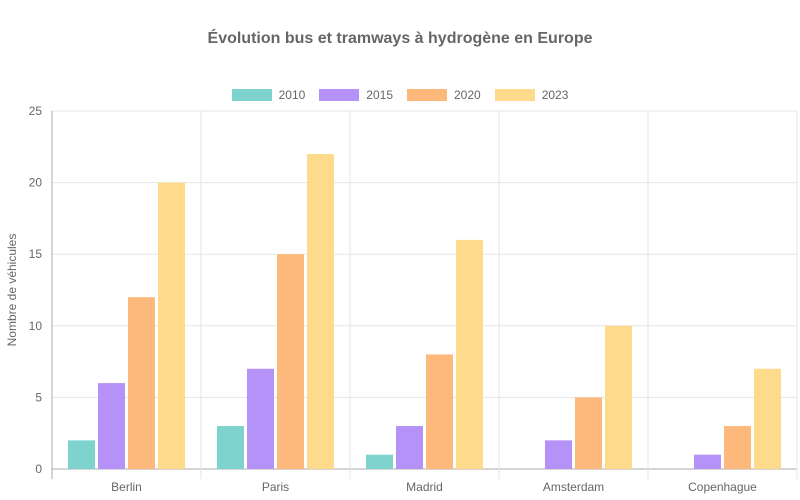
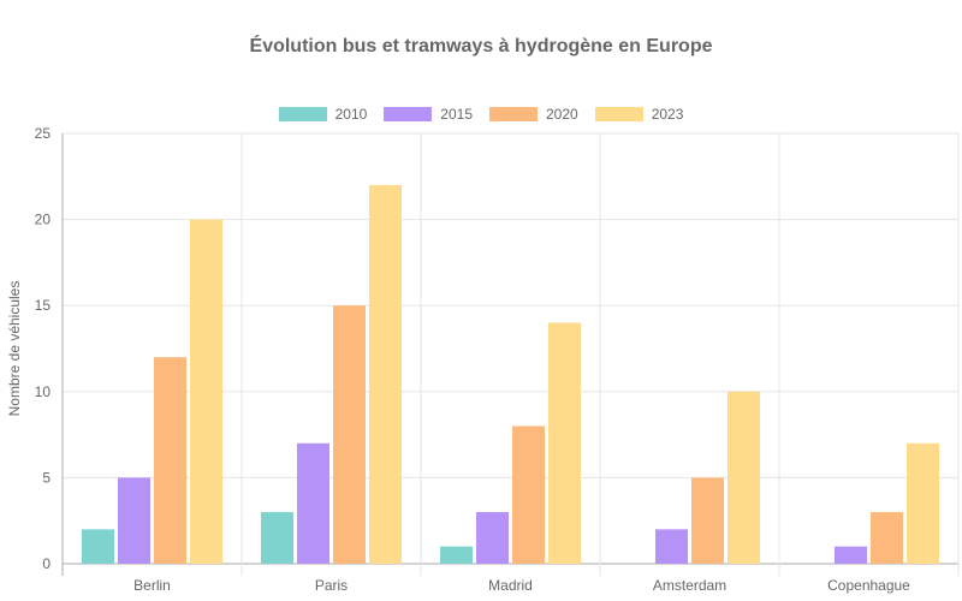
2015/Berlin: 6 -> 5
2023/Madrid: 16 -> 14
